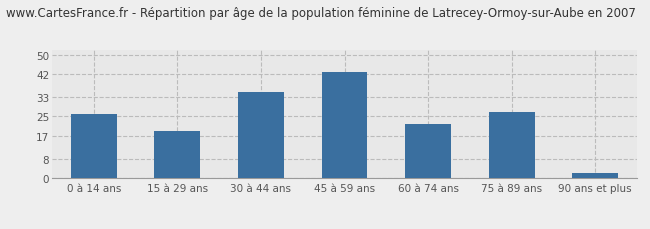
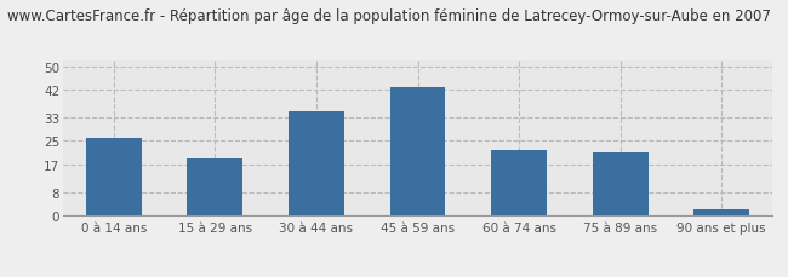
75 à 89 ans: 27 -> 21
